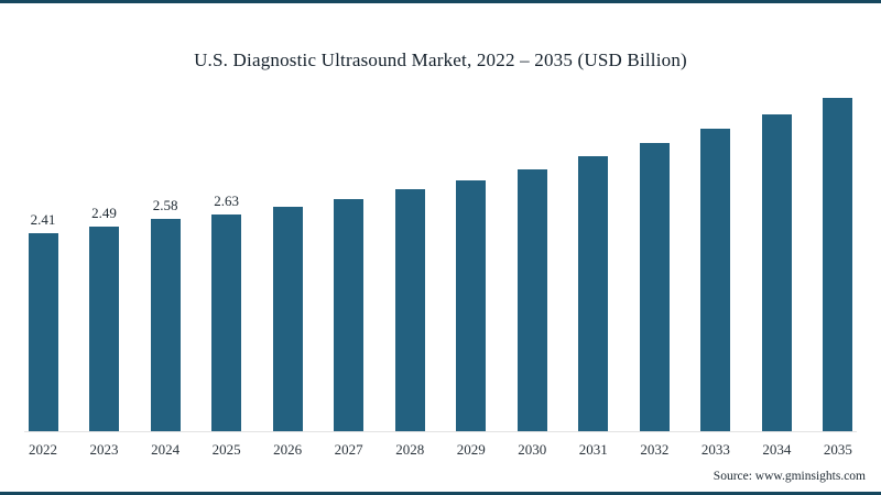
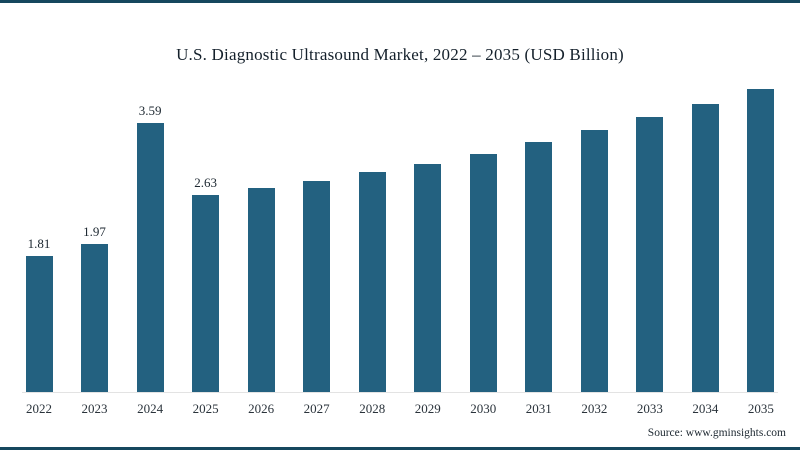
2022: 2.41 -> 1.81
2023: 2.49 -> 1.97
2024: 2.58 -> 3.59
